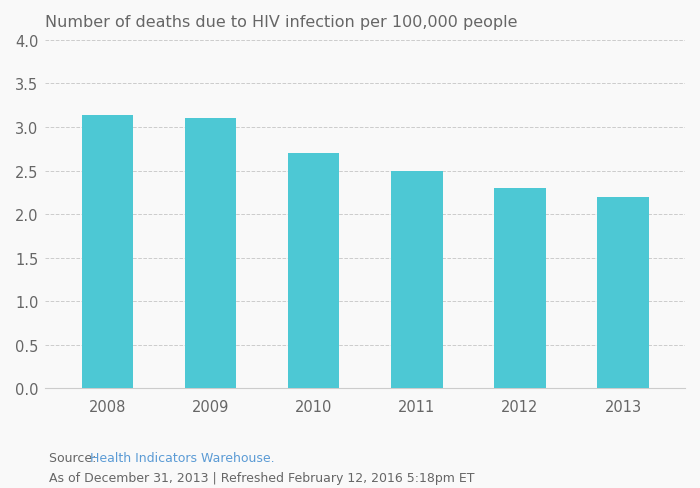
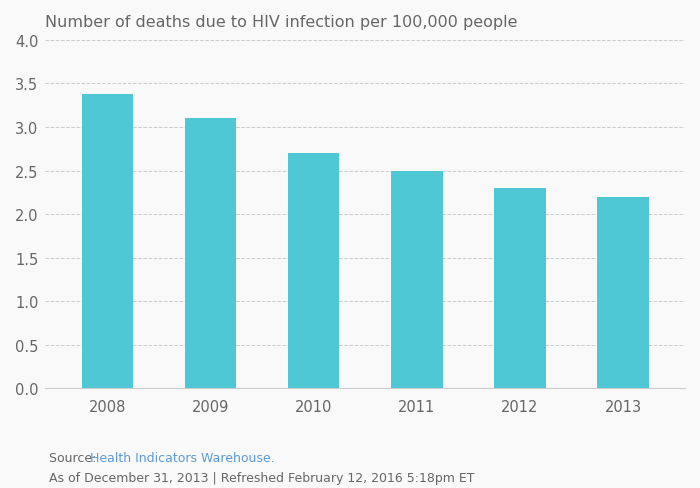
2008: 3.14 -> 3.38
